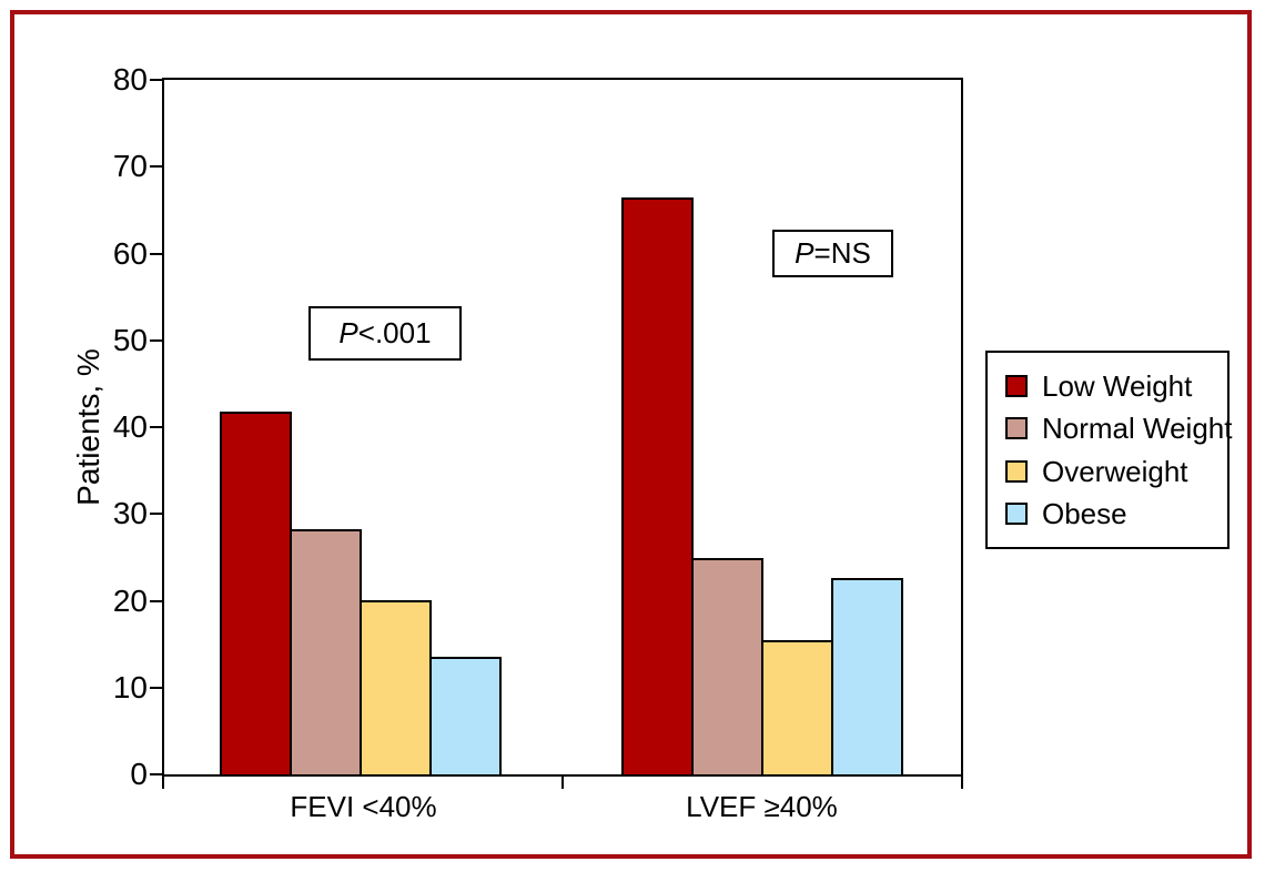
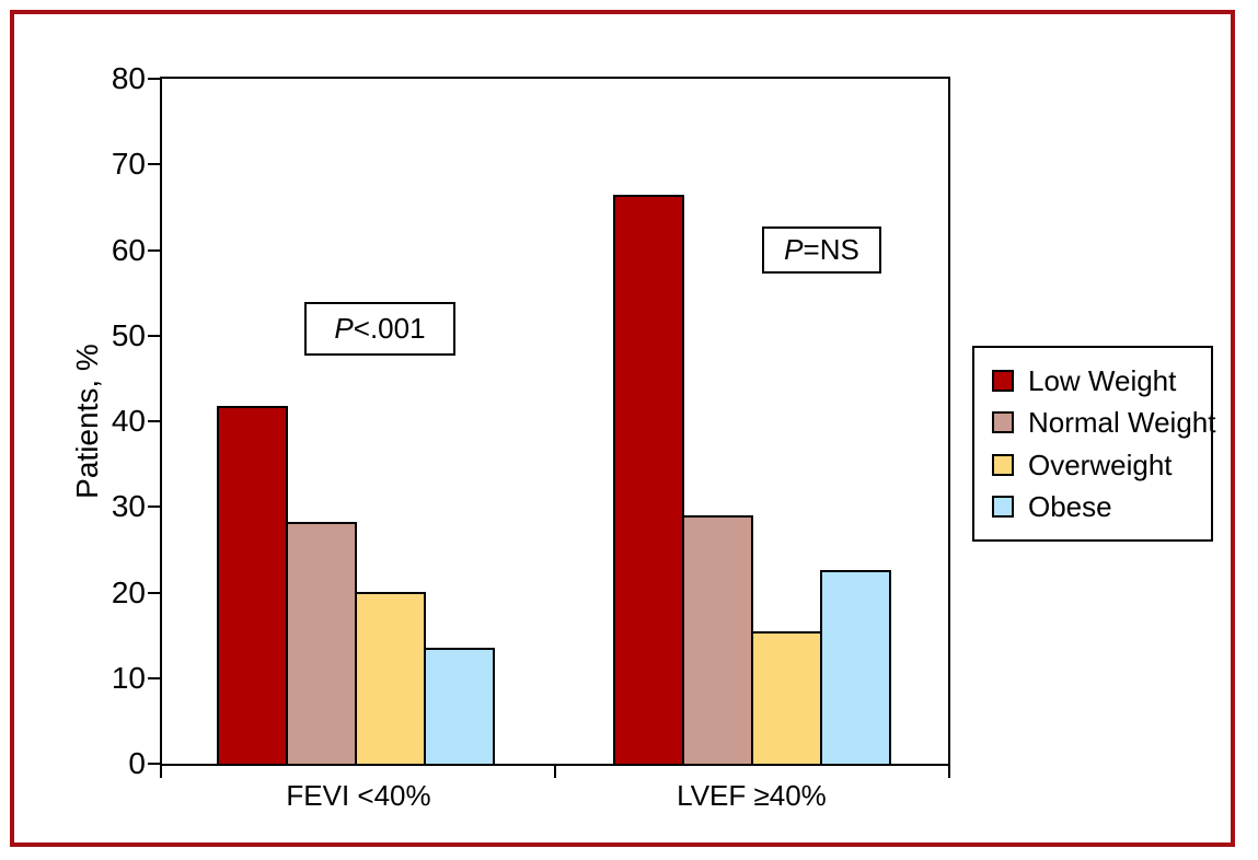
Normal Weight/LVEF ≥40%: 25 -> 29
